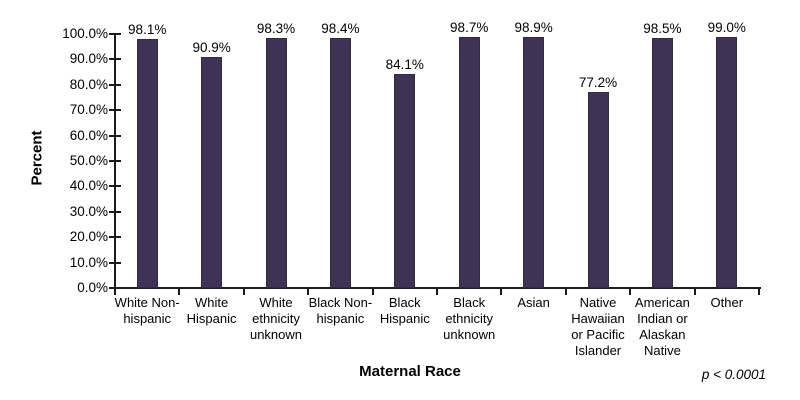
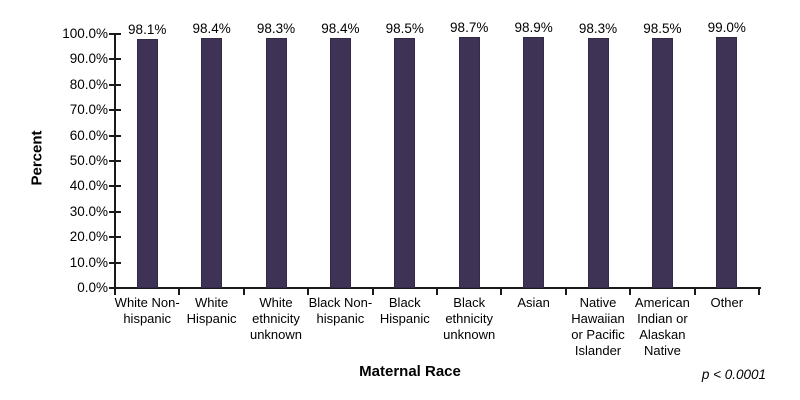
White Hispanic: 90.9% -> 98.4%
Black Hispanic: 84.1% -> 98.5%
Native Hawaiian or Pacific Islander: 77.2% -> 98.3%
